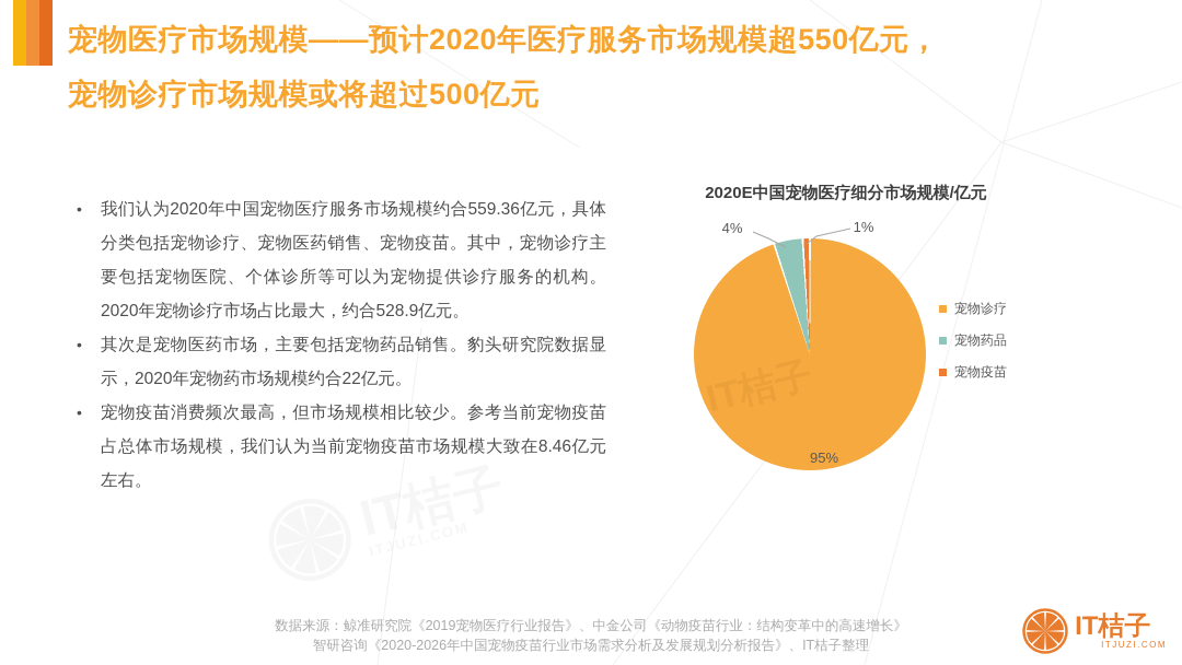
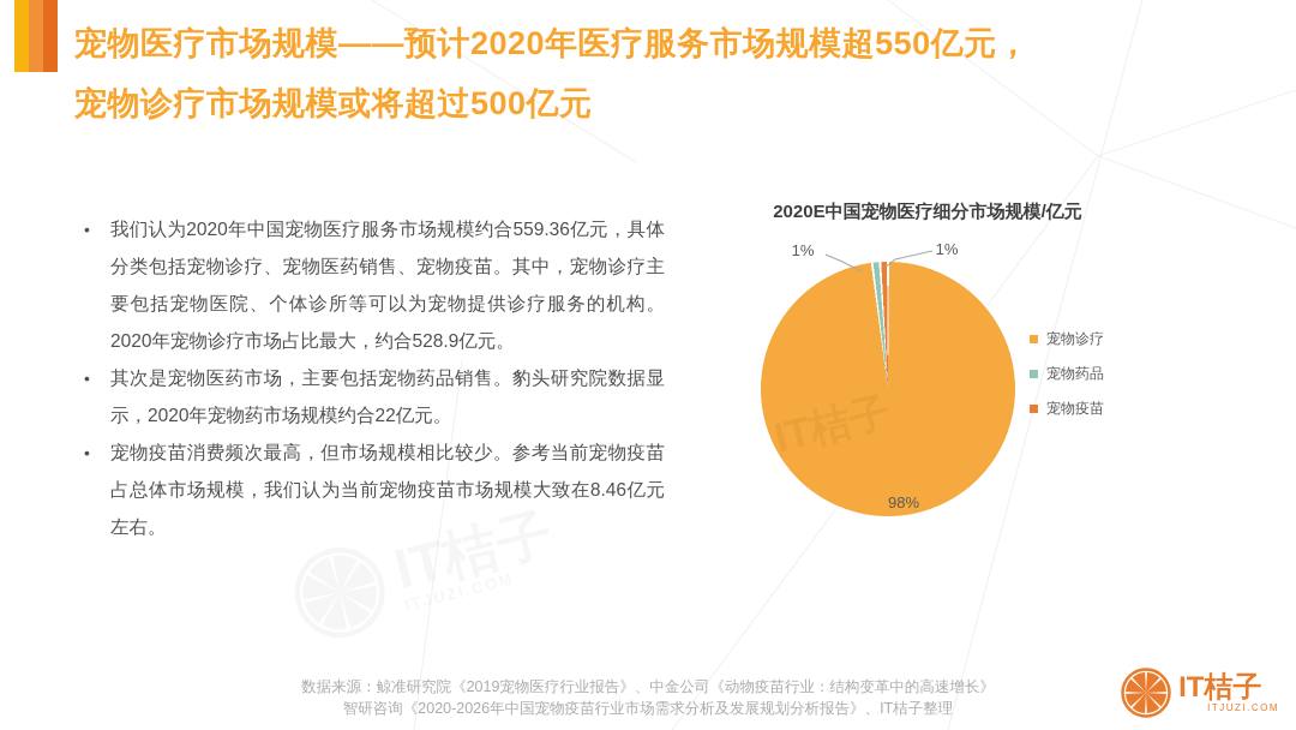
宠物诊疗: 95% -> 98%
宠物药品: 4% -> 1%
